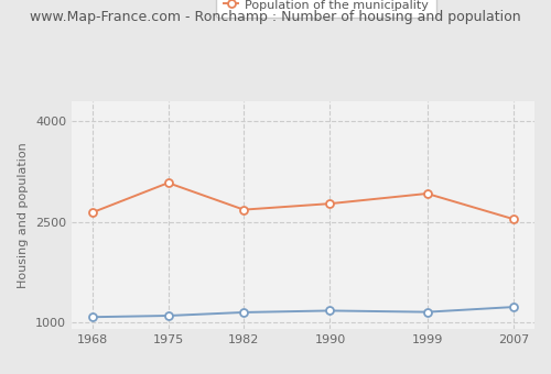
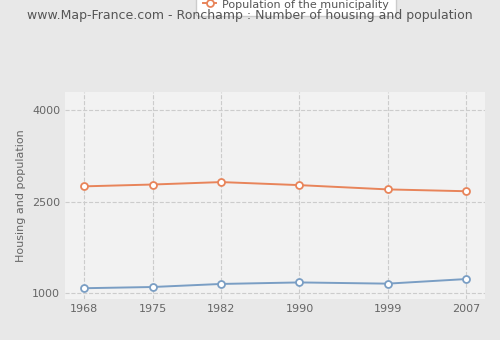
Population of the municipality/1968: 2640 -> 2750
Population of the municipality/1975: 3080 -> 2780
Population of the municipality/1982: 2680 -> 2820
Population of the municipality/1999: 2920 -> 2700
Population of the municipality/2007: 2540 -> 2670
